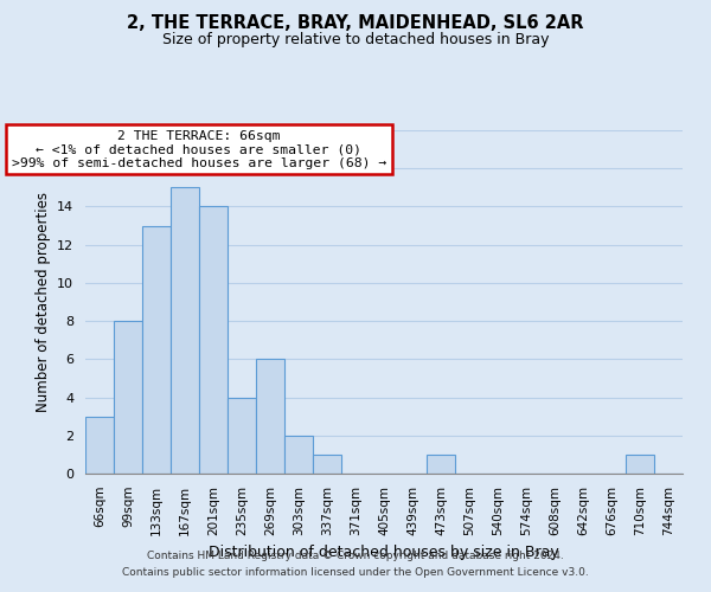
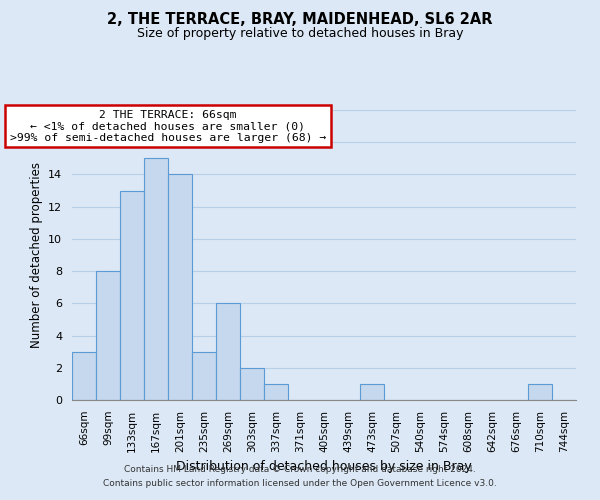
235sqm: 4 -> 3
